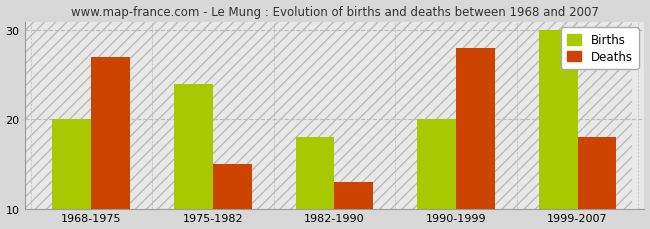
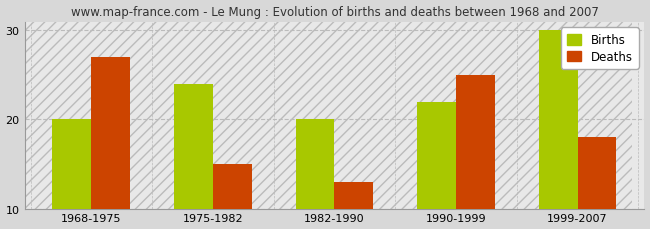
Births/1982-1990: 18 -> 20
Births/1990-1999: 20 -> 22
Deaths/1990-1999: 28 -> 25
